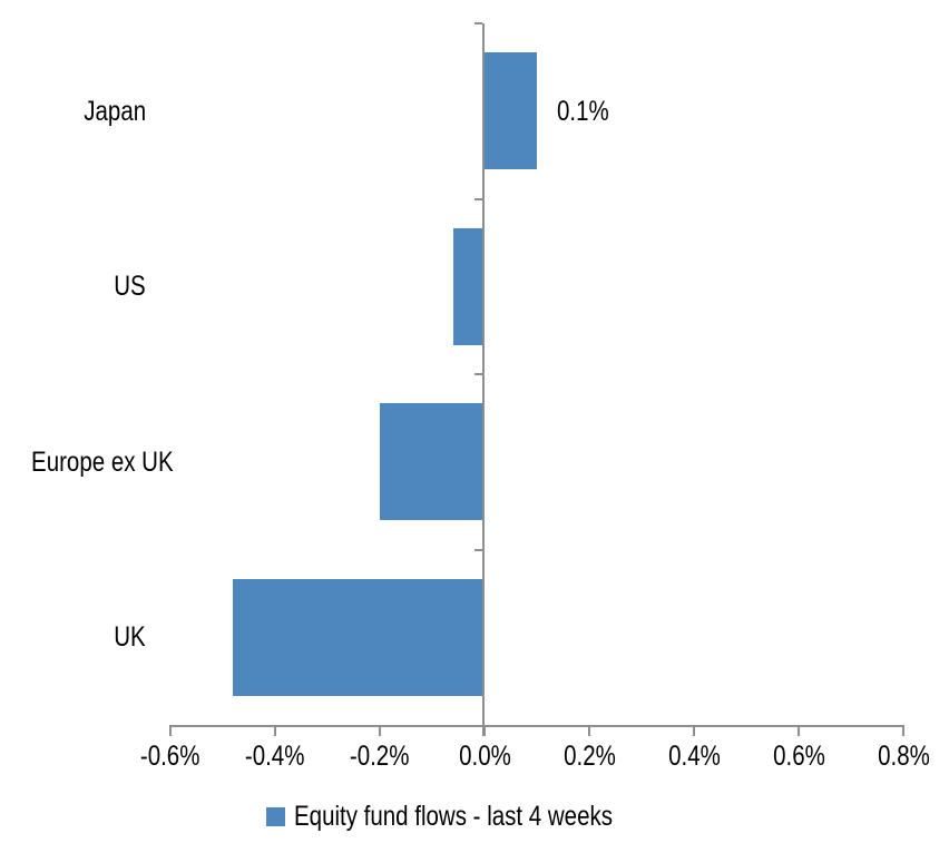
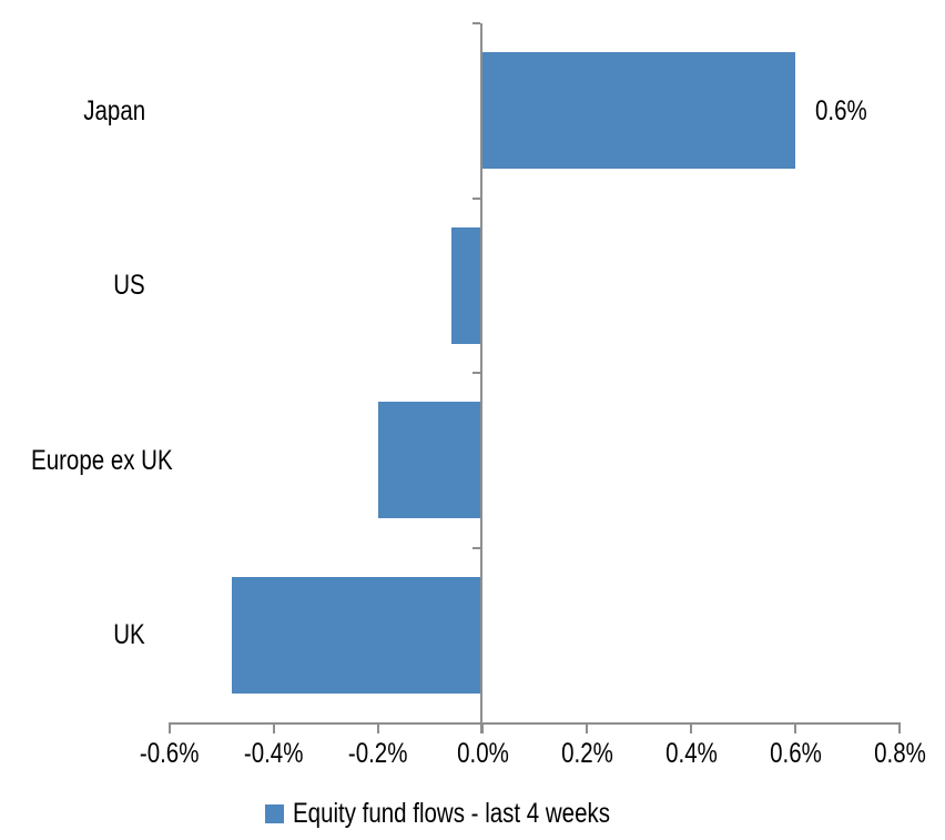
Japan: 0.1% -> 0.6%
